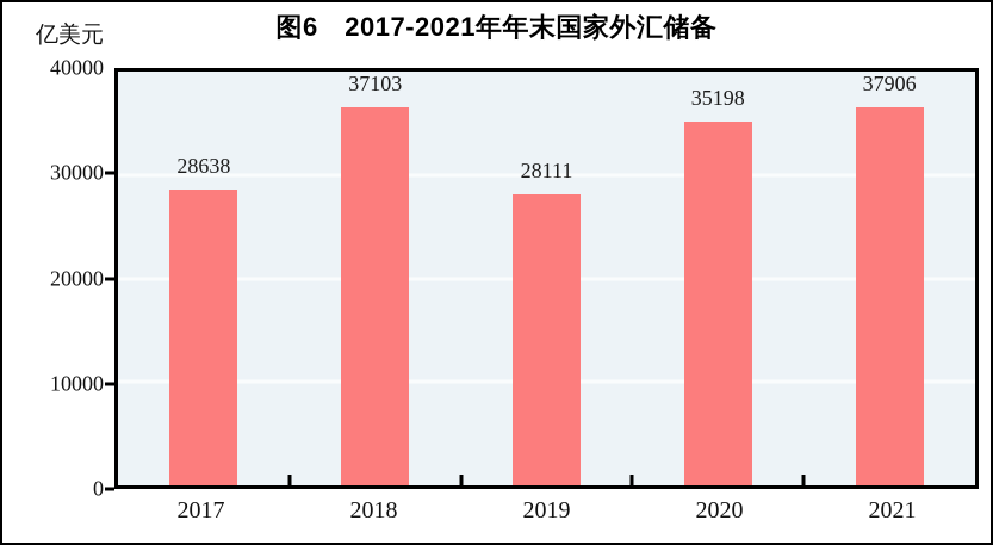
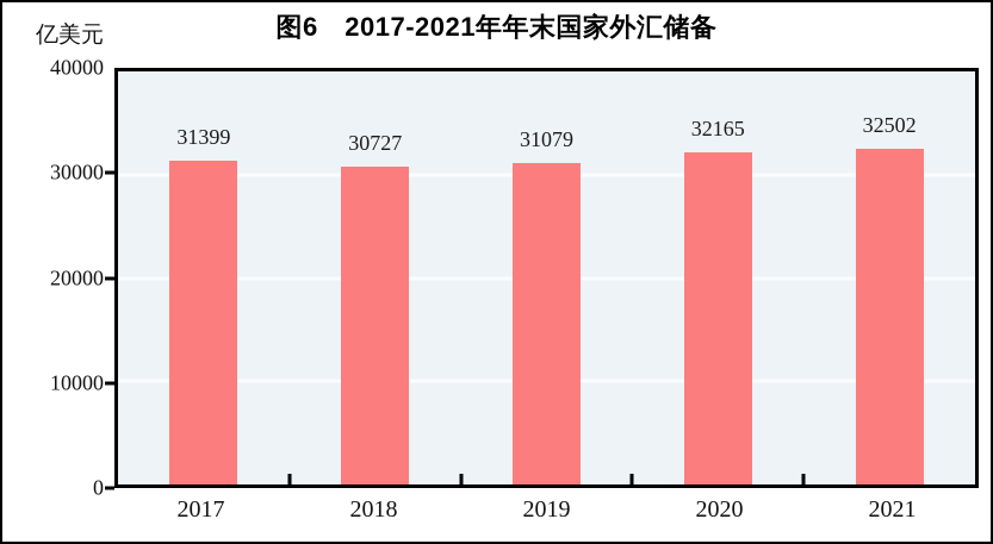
2017: 28638 -> 31399
2018: 37103 -> 30727
2019: 28111 -> 31079
2020: 35198 -> 32165
2021: 37906 -> 32502
